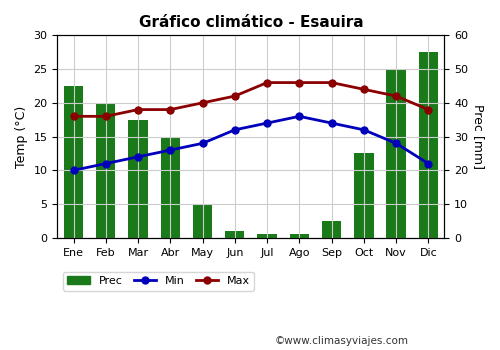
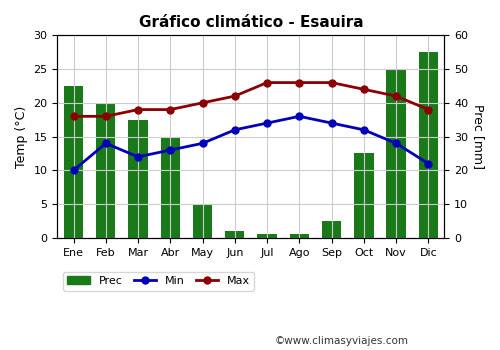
Min/Feb: 11 -> 14
